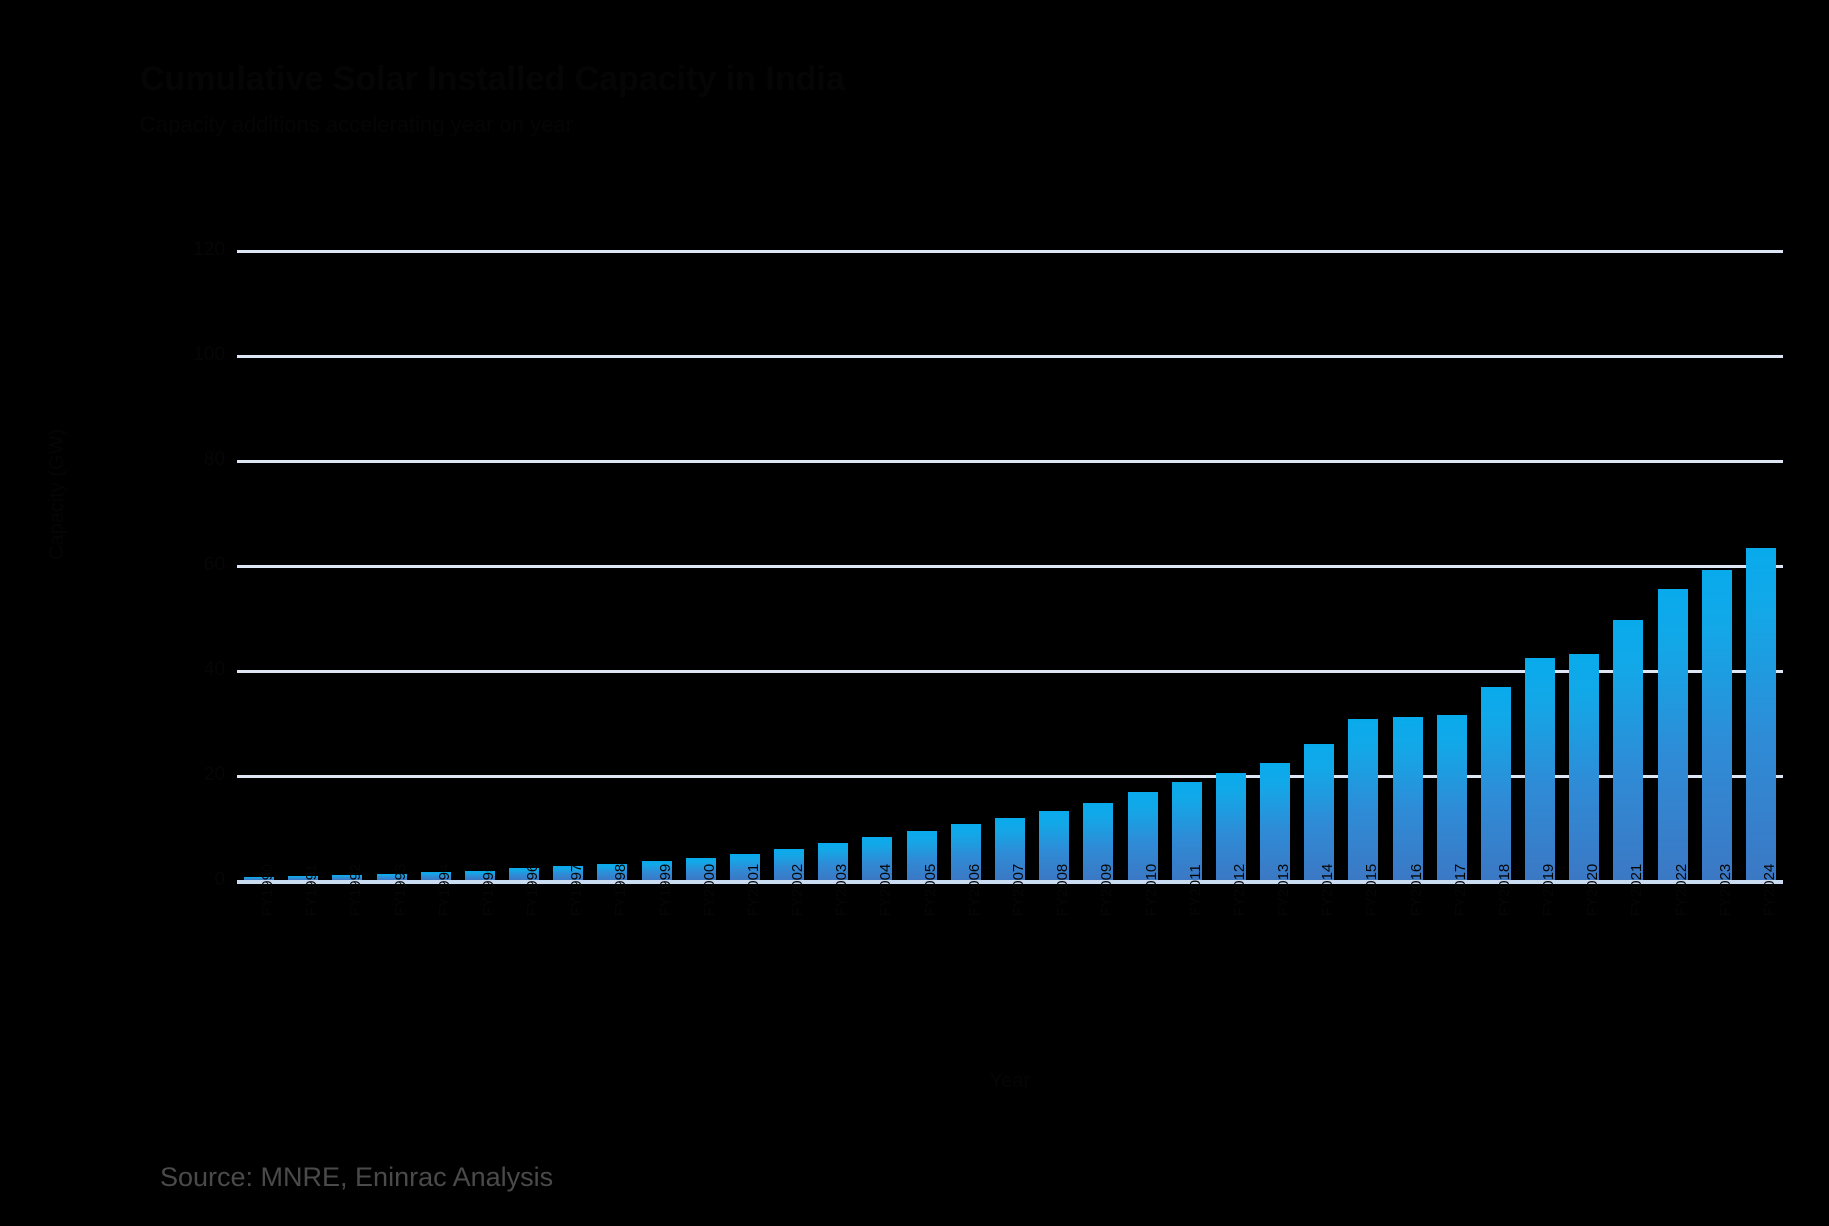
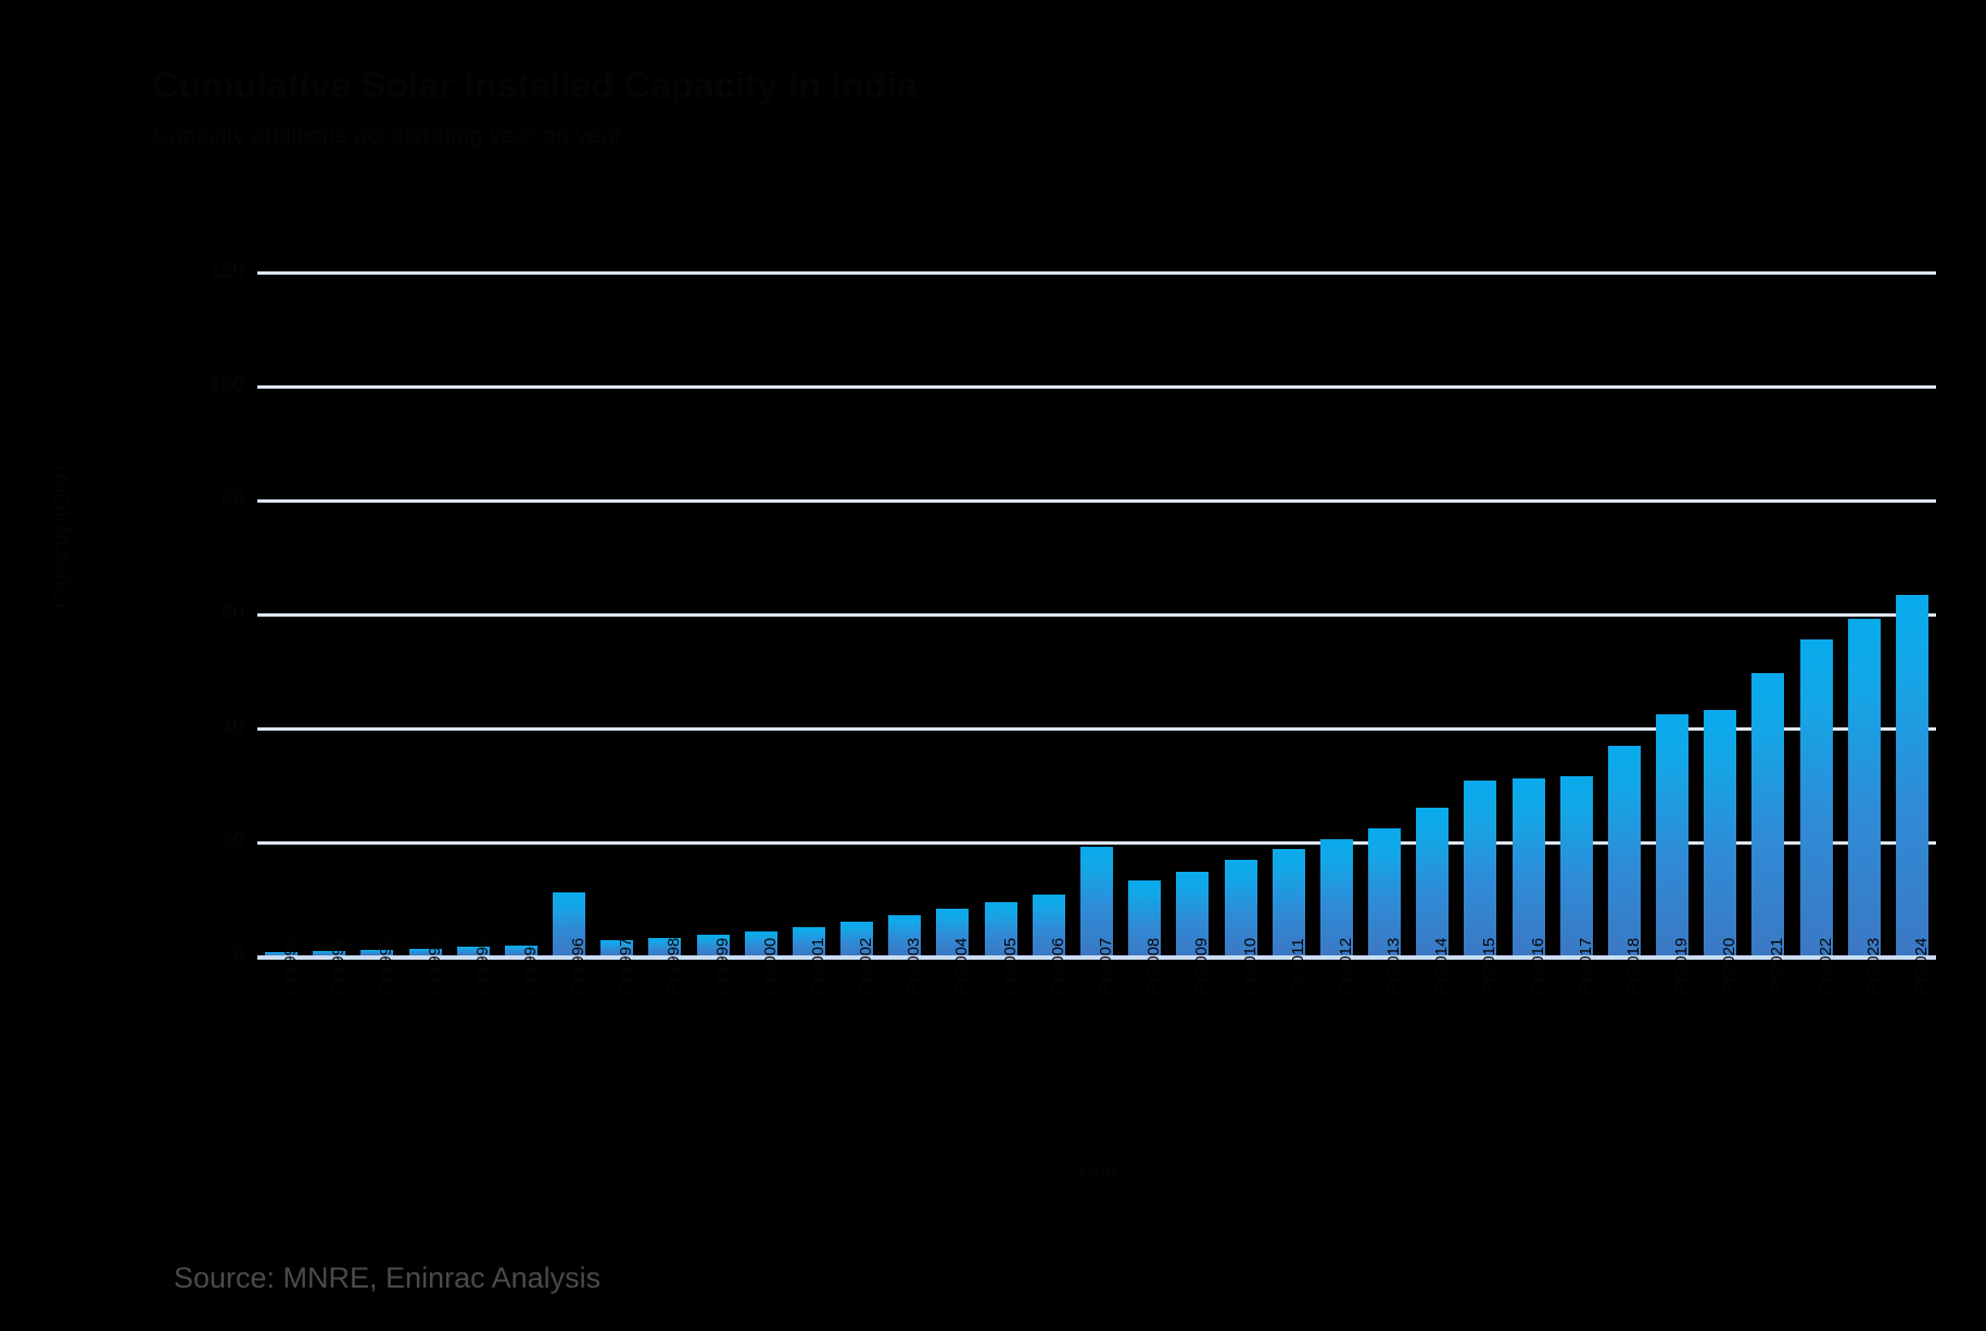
FY1996: 2 -> 11
FY2007: 12 -> 19
